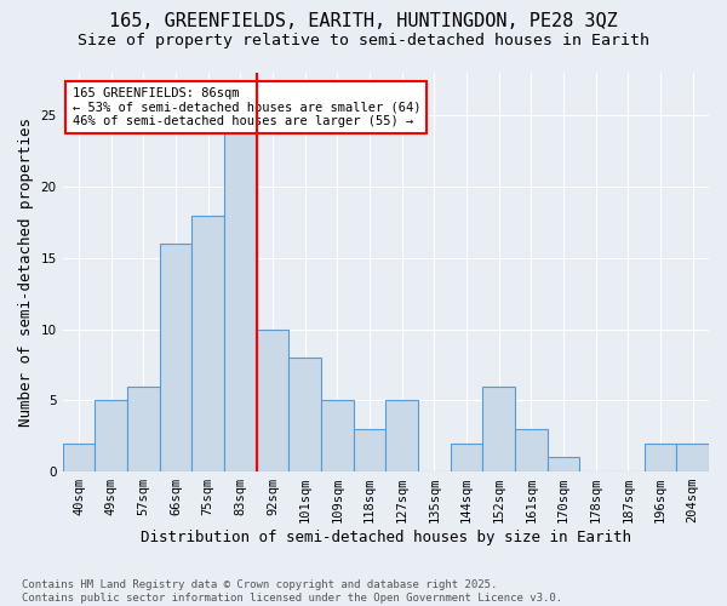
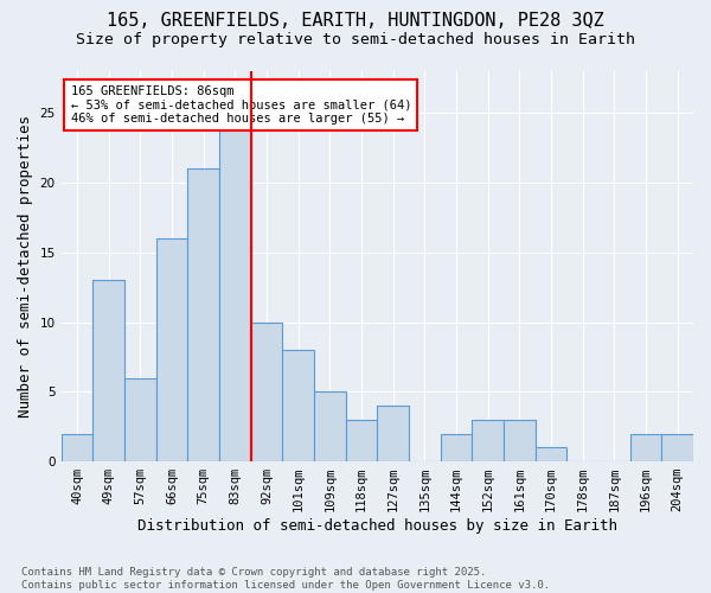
49sqm: 5 -> 13
75sqm: 18 -> 21
127sqm: 5 -> 4
152sqm: 6 -> 3
